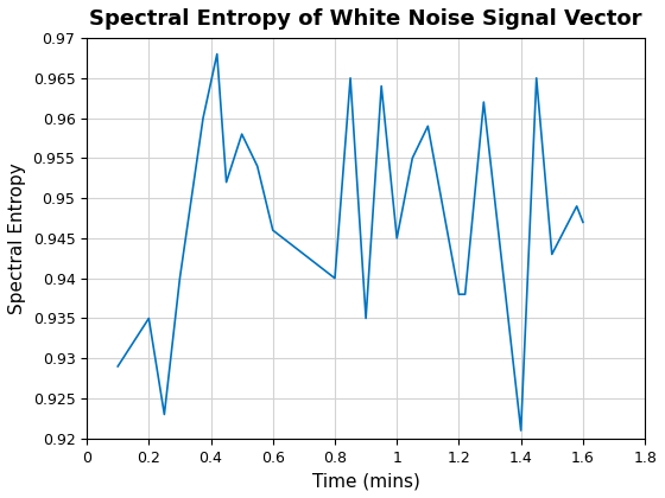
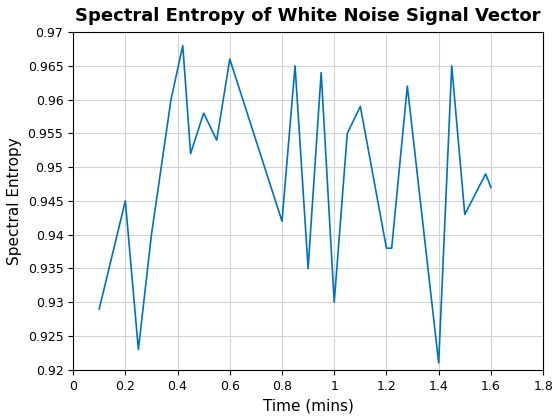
0.2: 0.935 -> 0.945
0.6: 0.946 -> 0.966
0.8: 0.940 -> 0.942
1: 0.945 -> 0.930
